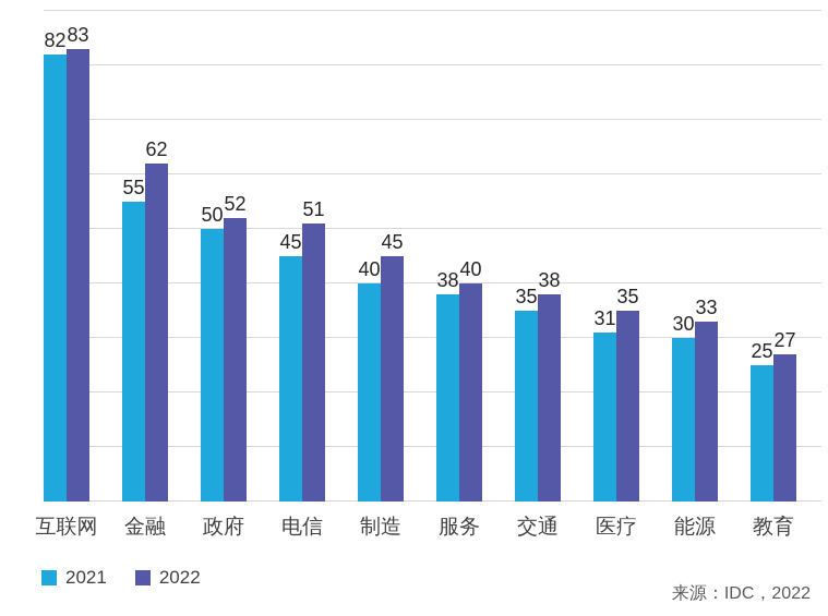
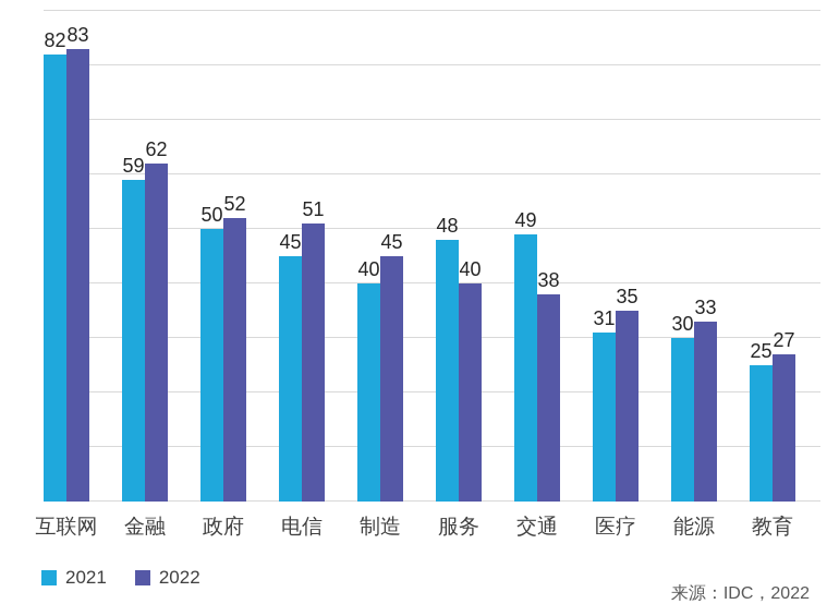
2021/金融: 55 -> 59
2021/服务: 38 -> 48
2021/交通: 35 -> 49
